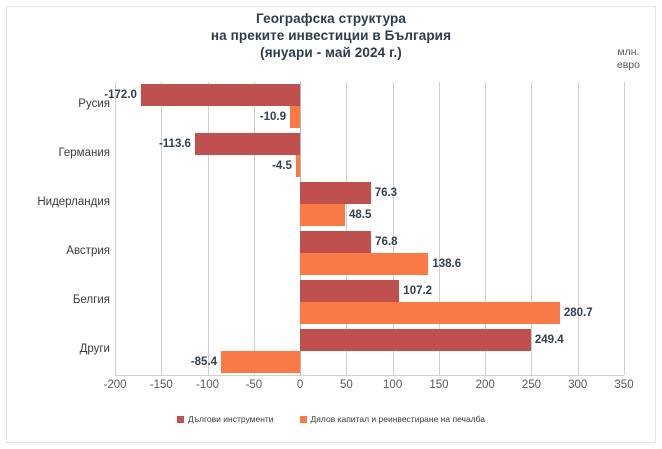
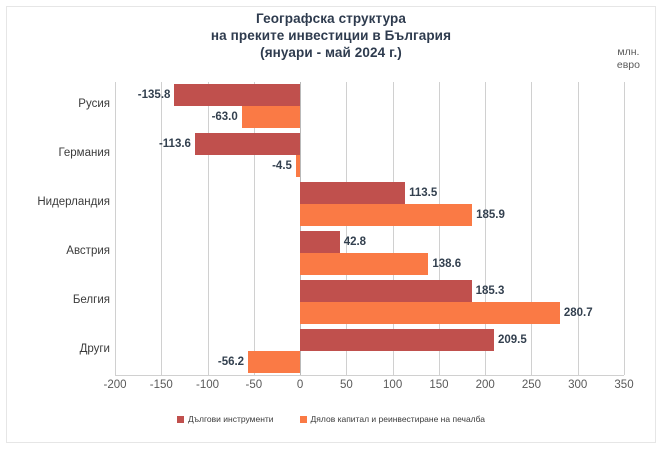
Дългови инструменти/Русия: -172.0 -> -135.8
Дялов капитал и реинвестиране на печалба/Русия: -10.9 -> -63.0
Дългови инструменти/Нидерландия: 76.3 -> 113.5
Дялов капитал и реинвестиране на печалба/Нидерландия: 48.5 -> 185.9
Дългови инструменти/Австрия: 76.8 -> 42.8
Дългови инструменти/Белгия: 107.2 -> 185.3
Дългови инструменти/Други: 249.4 -> 209.5
Дялов капитал и реинвестиране на печалба/Други: -85.4 -> -56.2
